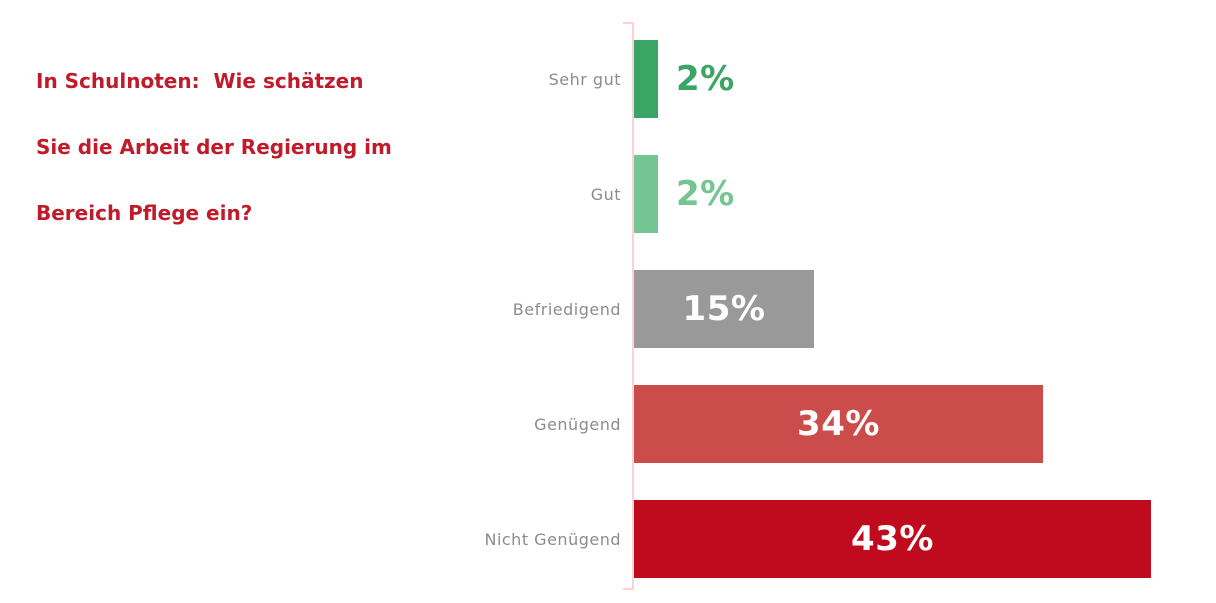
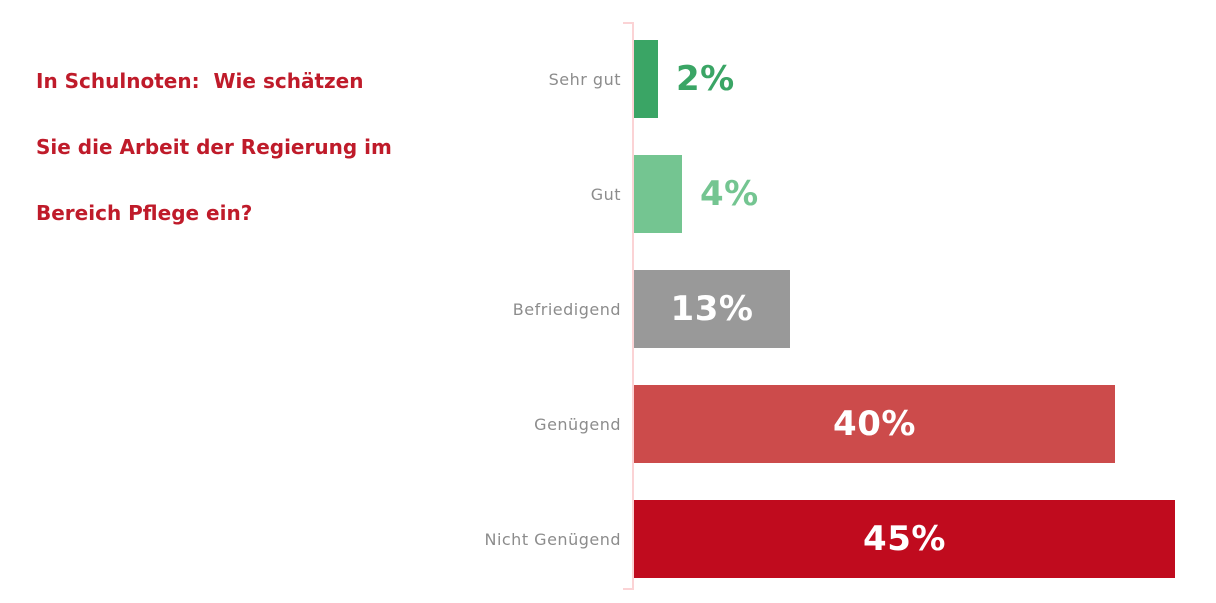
Gut: 2% -> 4%
Befriedigend: 15% -> 13%
Genügend: 34% -> 40%
Nicht Genügend: 43% -> 45%
